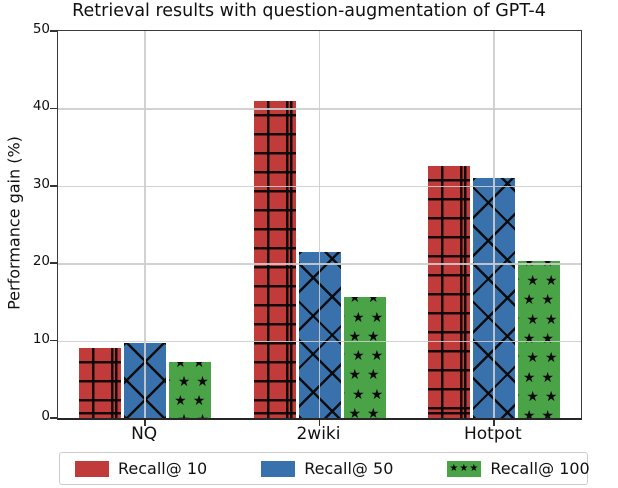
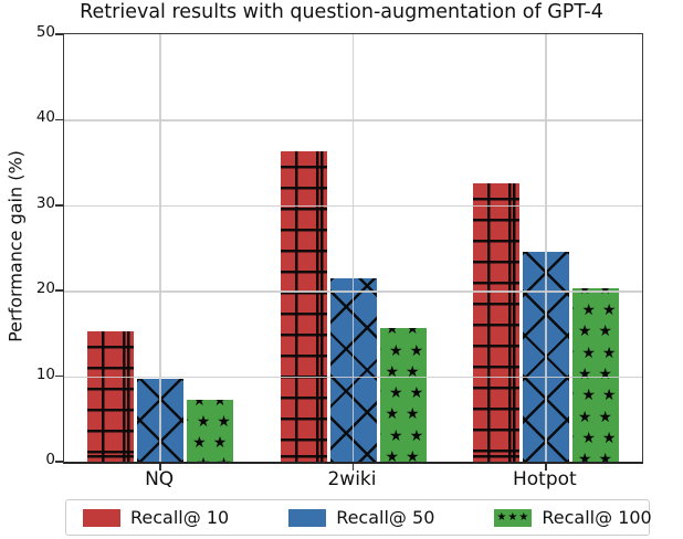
Recall@ 10/NQ: 9 -> 15
Recall@ 10/2wiki: 41 -> 36
Recall@ 50/Hotpot: 31 -> 24
